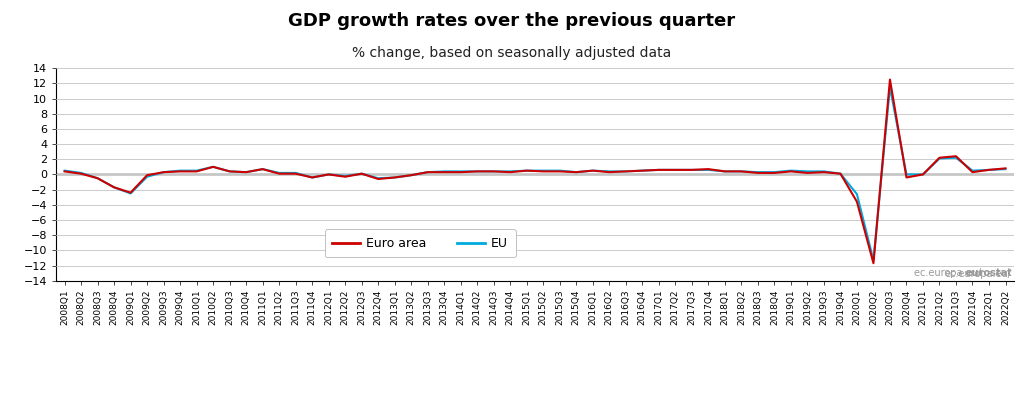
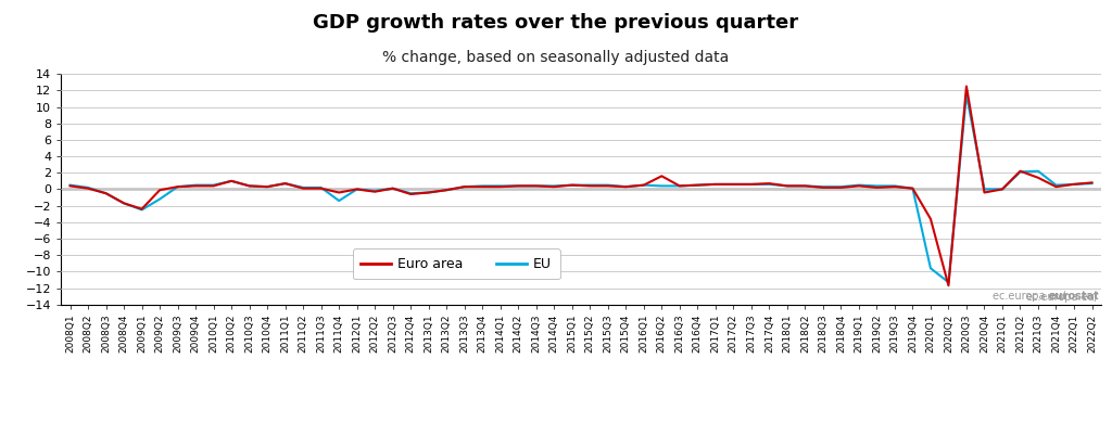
EU/2009Q2: -0.3 -> -1.2
EU/2011Q4: -0.4 -> -1.4
Euro area/2016Q2: 0.3 -> 1.6
EU/2020Q1: -2.6 -> -9.6
Euro area/2021Q3: 2.4 -> 1.4
